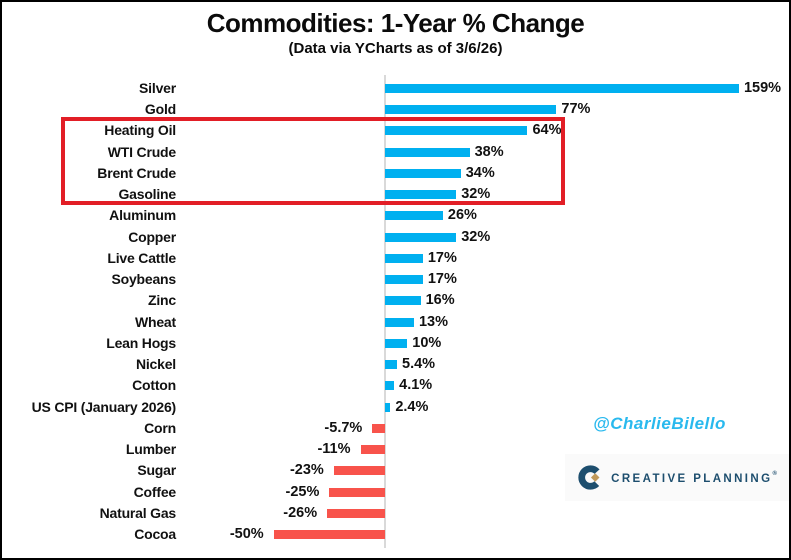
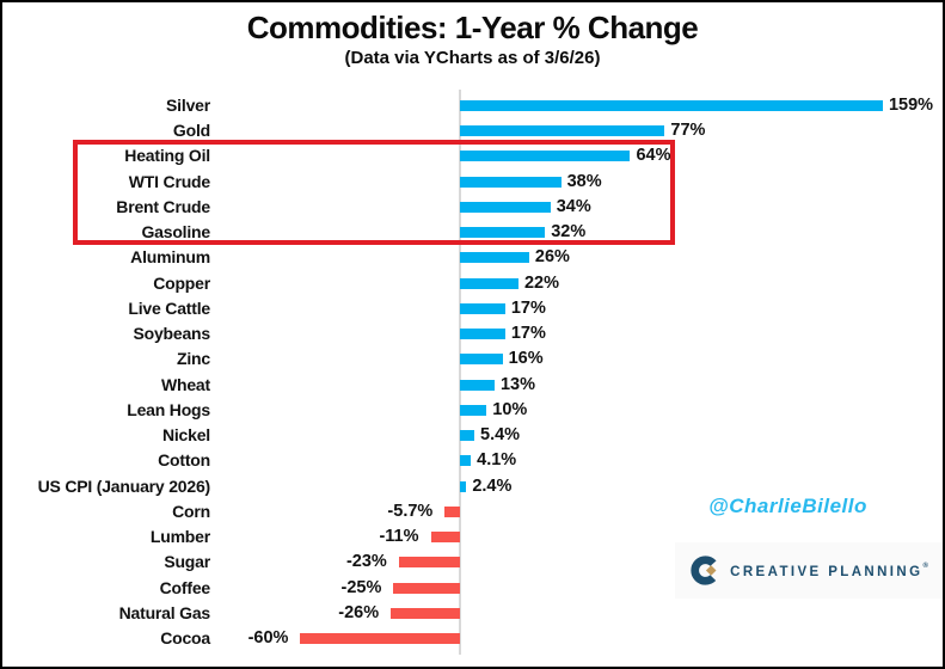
Copper: 32% -> 22%
Cocoa: -50% -> -60%
